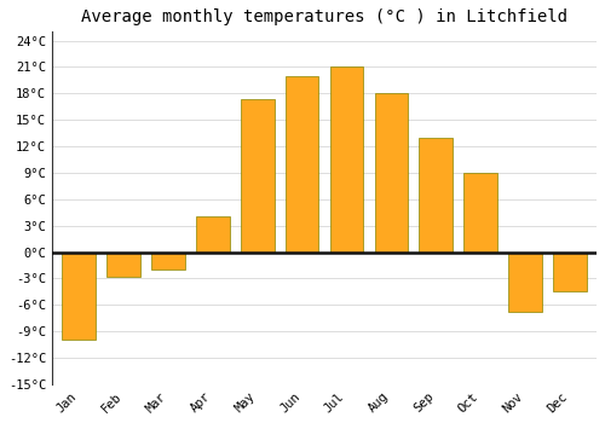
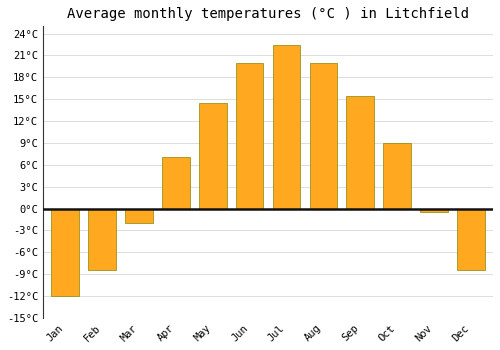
Jan: -10.0°C -> -12.0°C
Feb: -2.8°C -> -8.5°C
Apr: 4.0°C -> 7.0°C
May: 17.4°C -> 14.5°C
Jul: 21.0°C -> 22.5°C
Aug: 18.0°C -> 20.0°C
Sep: 13.0°C -> 15.5°C
Nov: -6.8°C -> -0.5°C
Dec: -4.4°C -> -8.5°C
